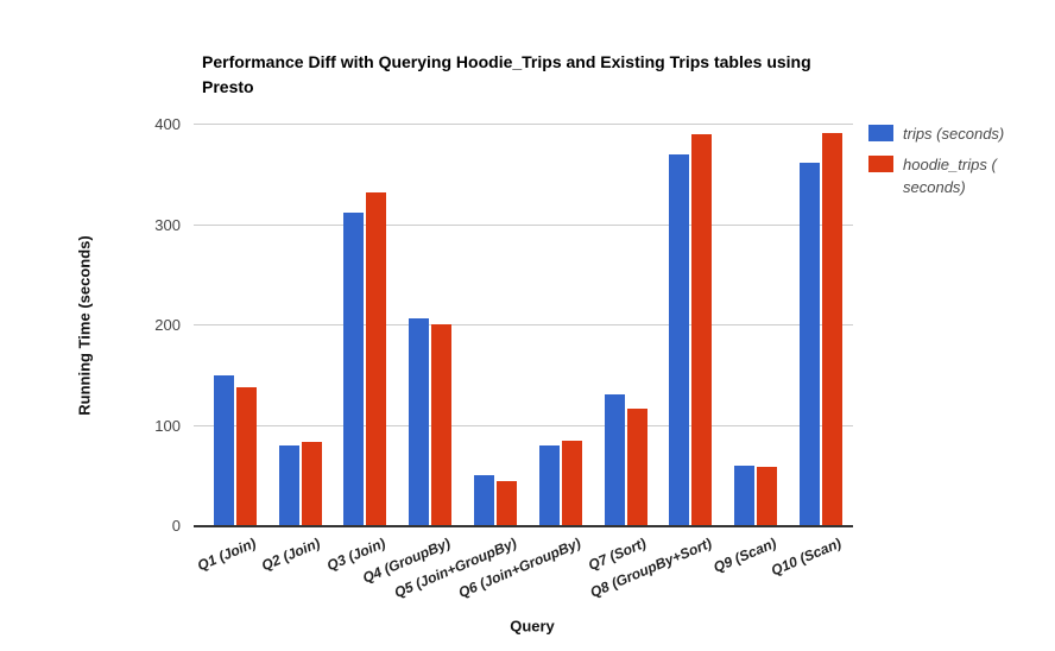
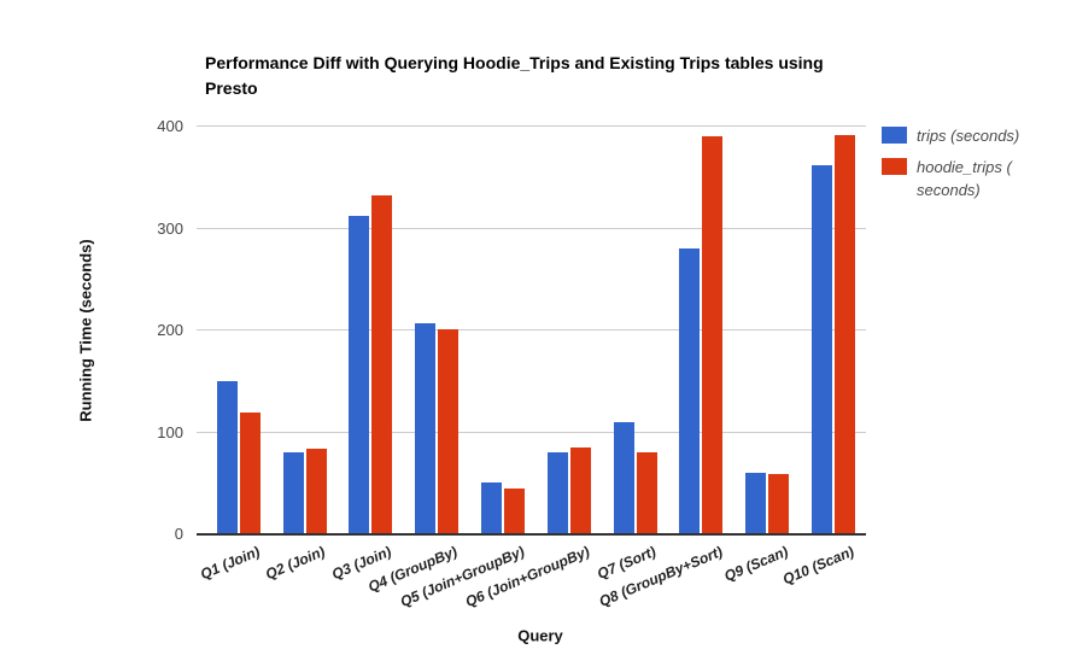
hoodie_trips ( seconds)/Q1 (Join): 140 -> 120
trips (seconds)/Q7 (Sort): 130 -> 110
hoodie_trips ( seconds)/Q7 (Sort): 120 -> 80
trips (seconds)/Q8 (GroupBy+Sort): 370 -> 280
